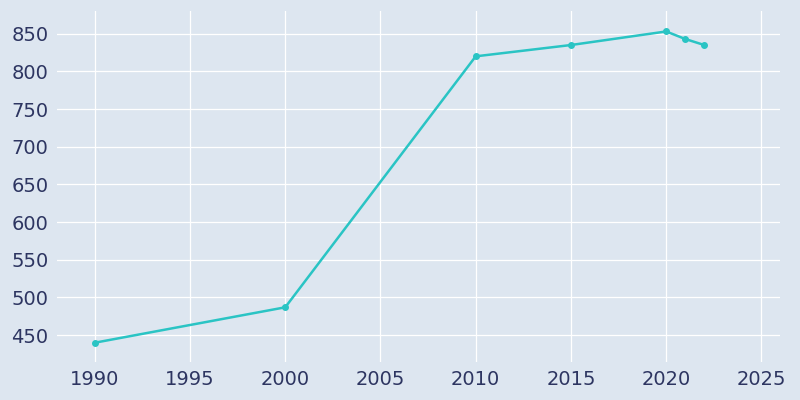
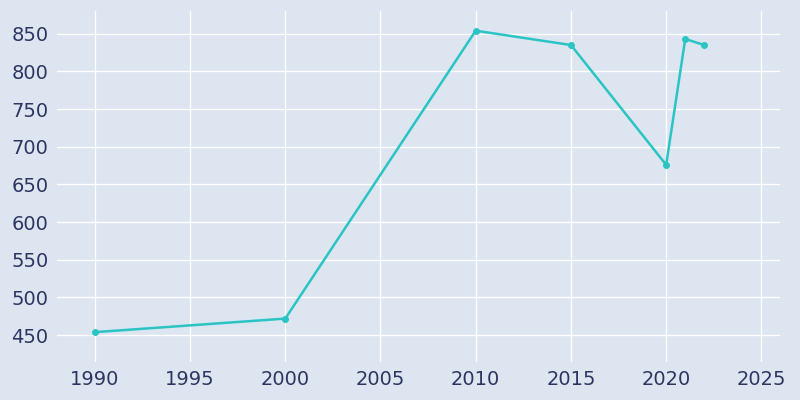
1990: 440 -> 454
2000: 487 -> 472
2010: 820 -> 854
2020: 853 -> 676
